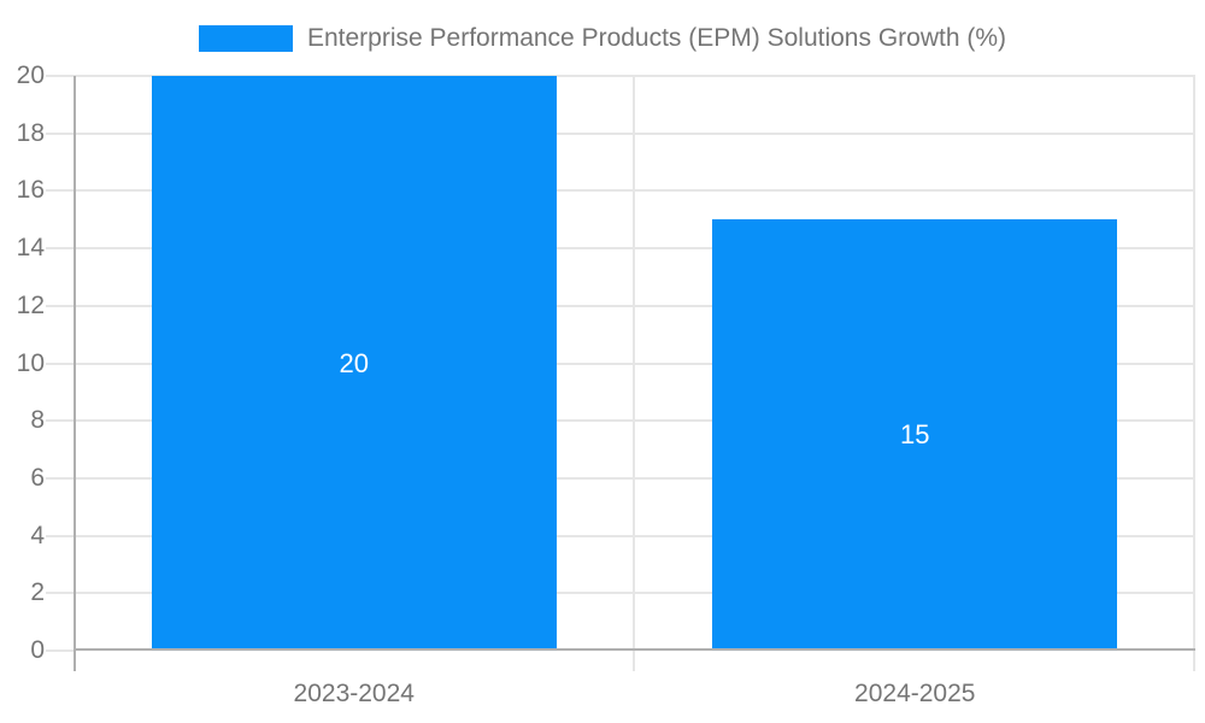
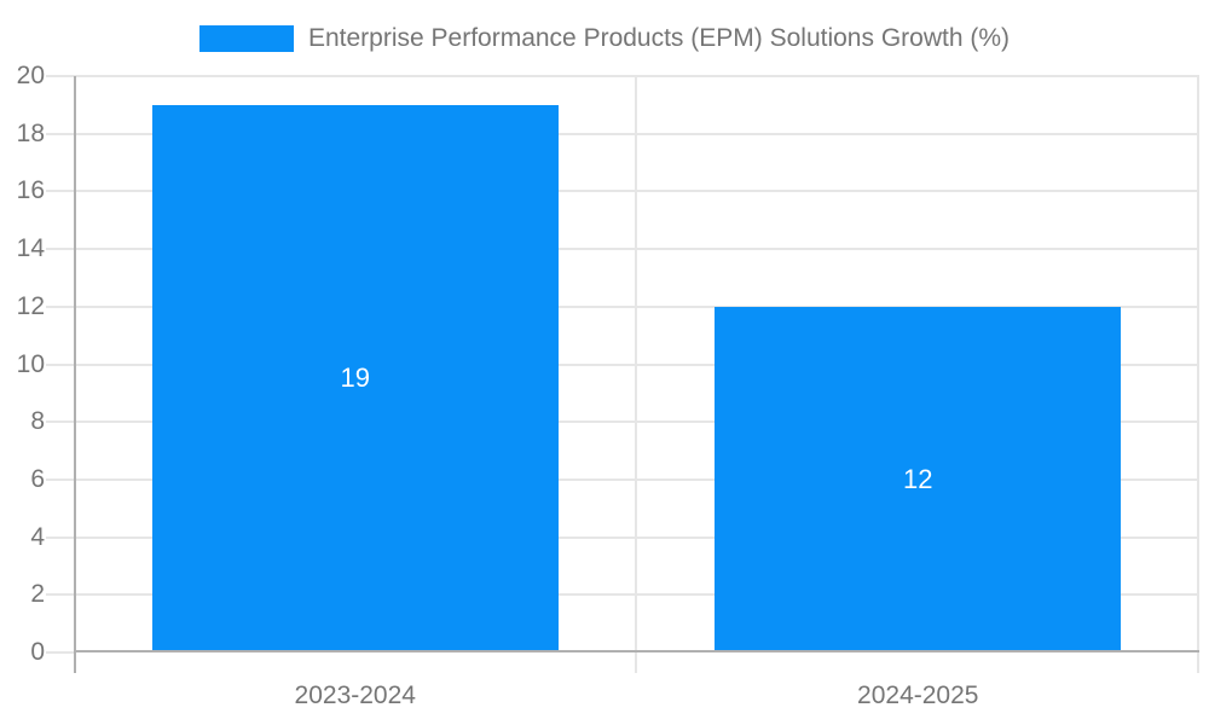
2023-2024: 20 -> 19
2024-2025: 15 -> 12
